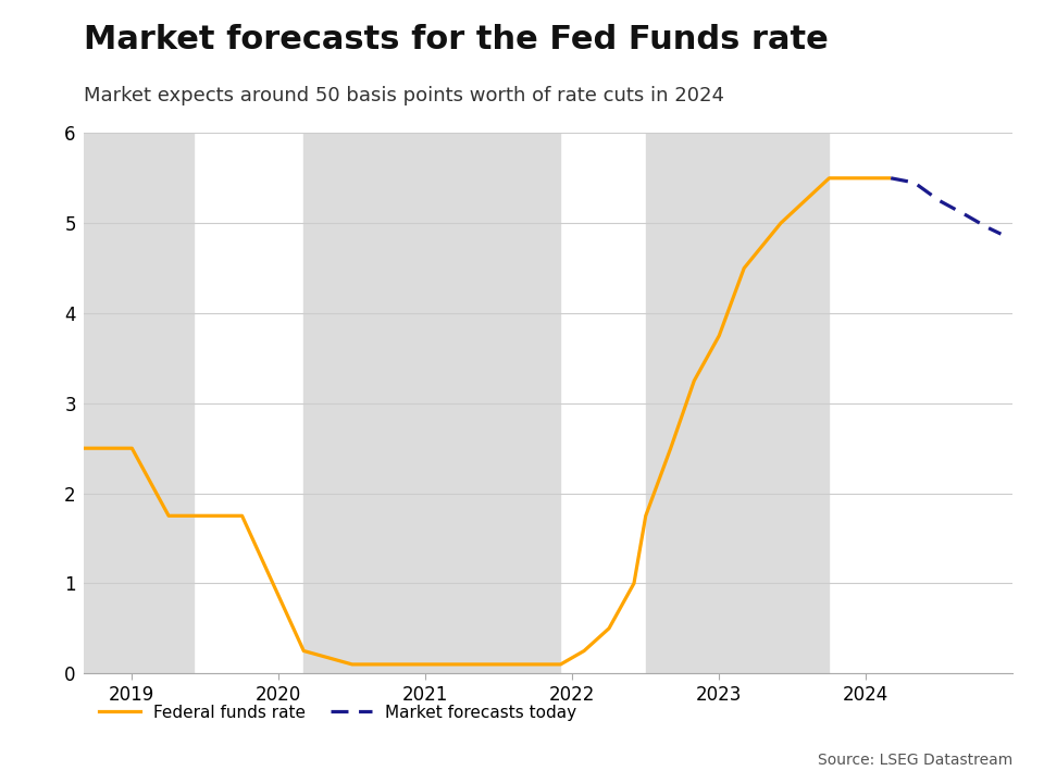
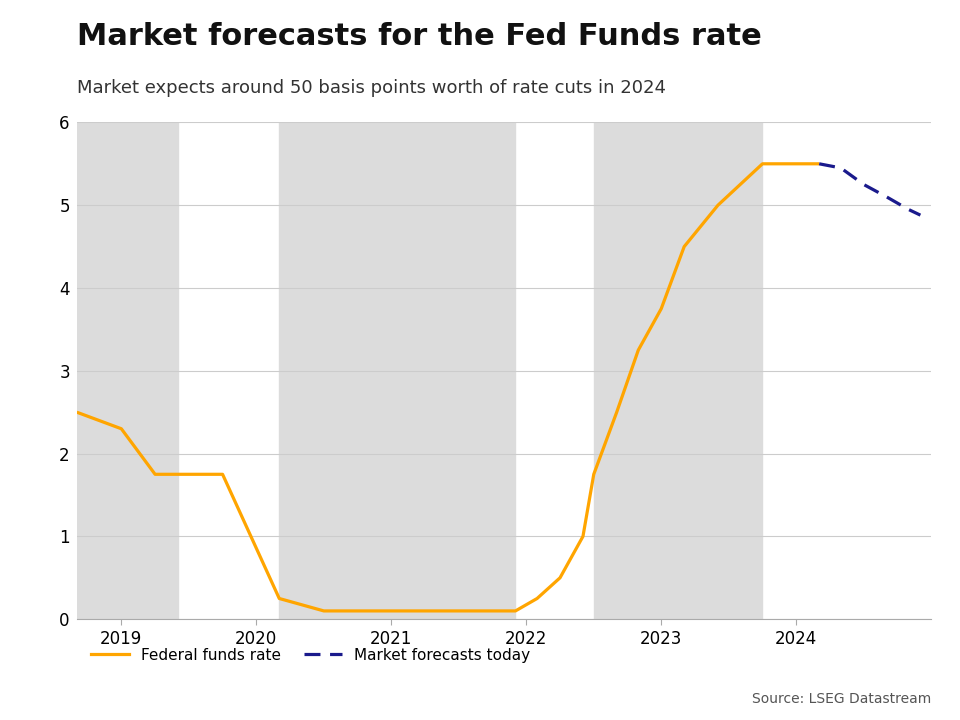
Federal funds rate/2019: 2.50 -> 2.30
